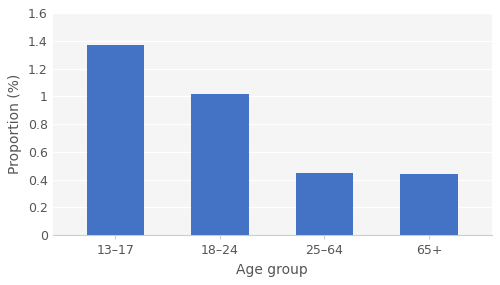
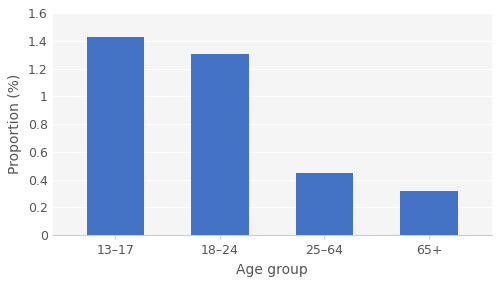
13–17: 1.37 -> 1.43
18–24: 1.02 -> 1.31
65+: 0.44 -> 0.32
